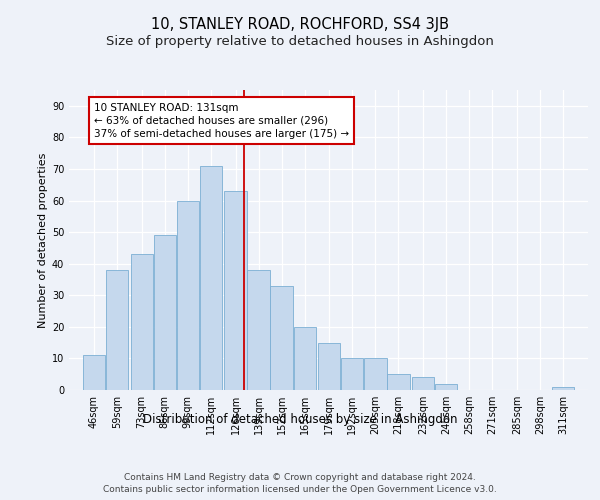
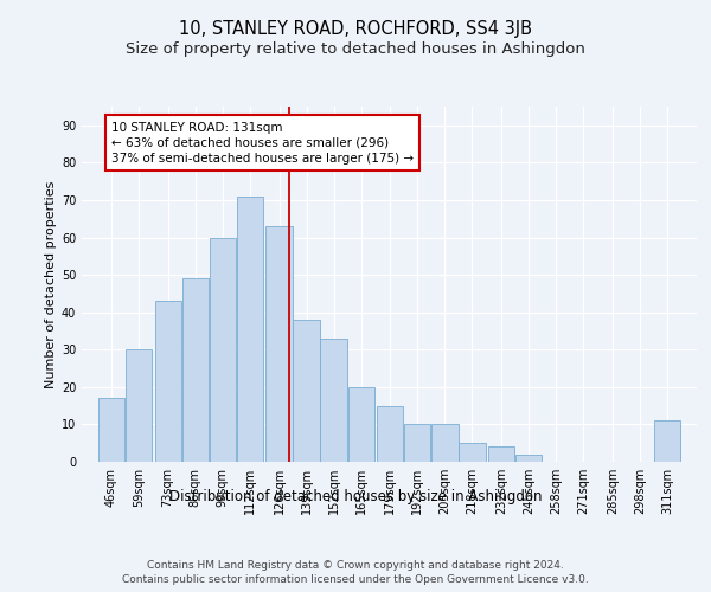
46sqm: 11 -> 17
59sqm: 38 -> 30
311sqm: 1 -> 11
